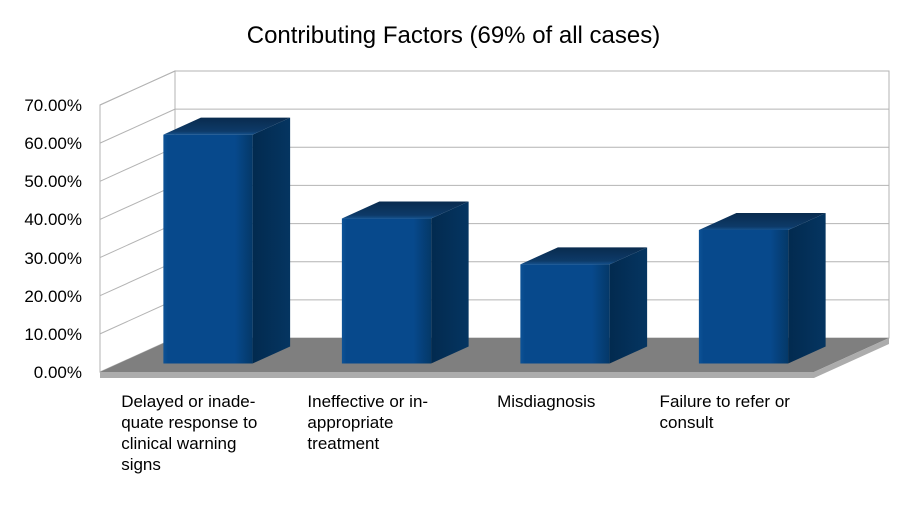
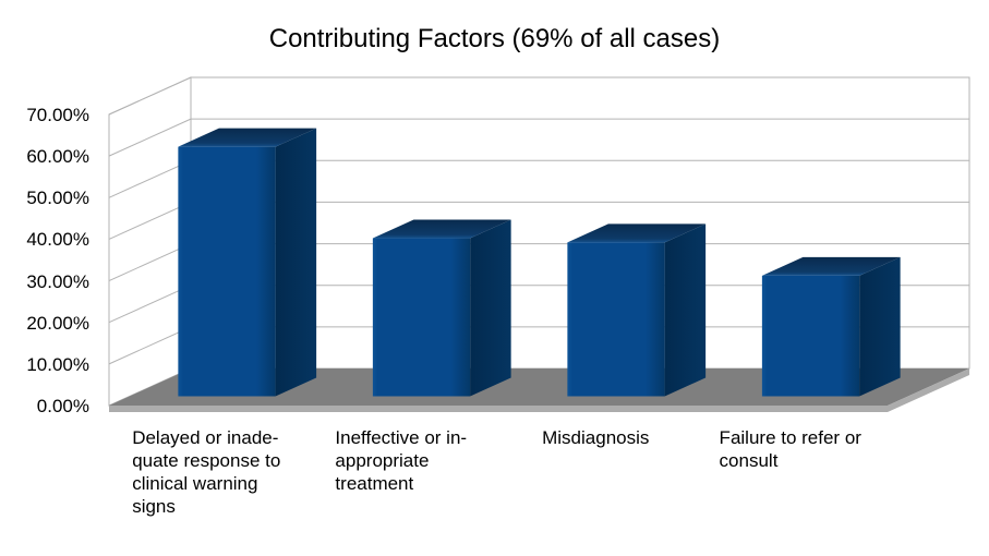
Misdiagnosis: 26% -> 37%
Failure to refer or consult: 35% -> 29%
